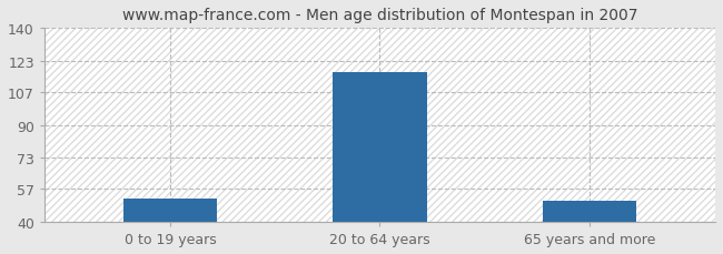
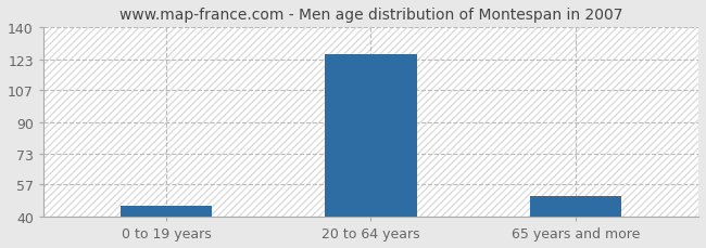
0 to 19 years: 52 -> 46
20 to 64 years: 117 -> 126
